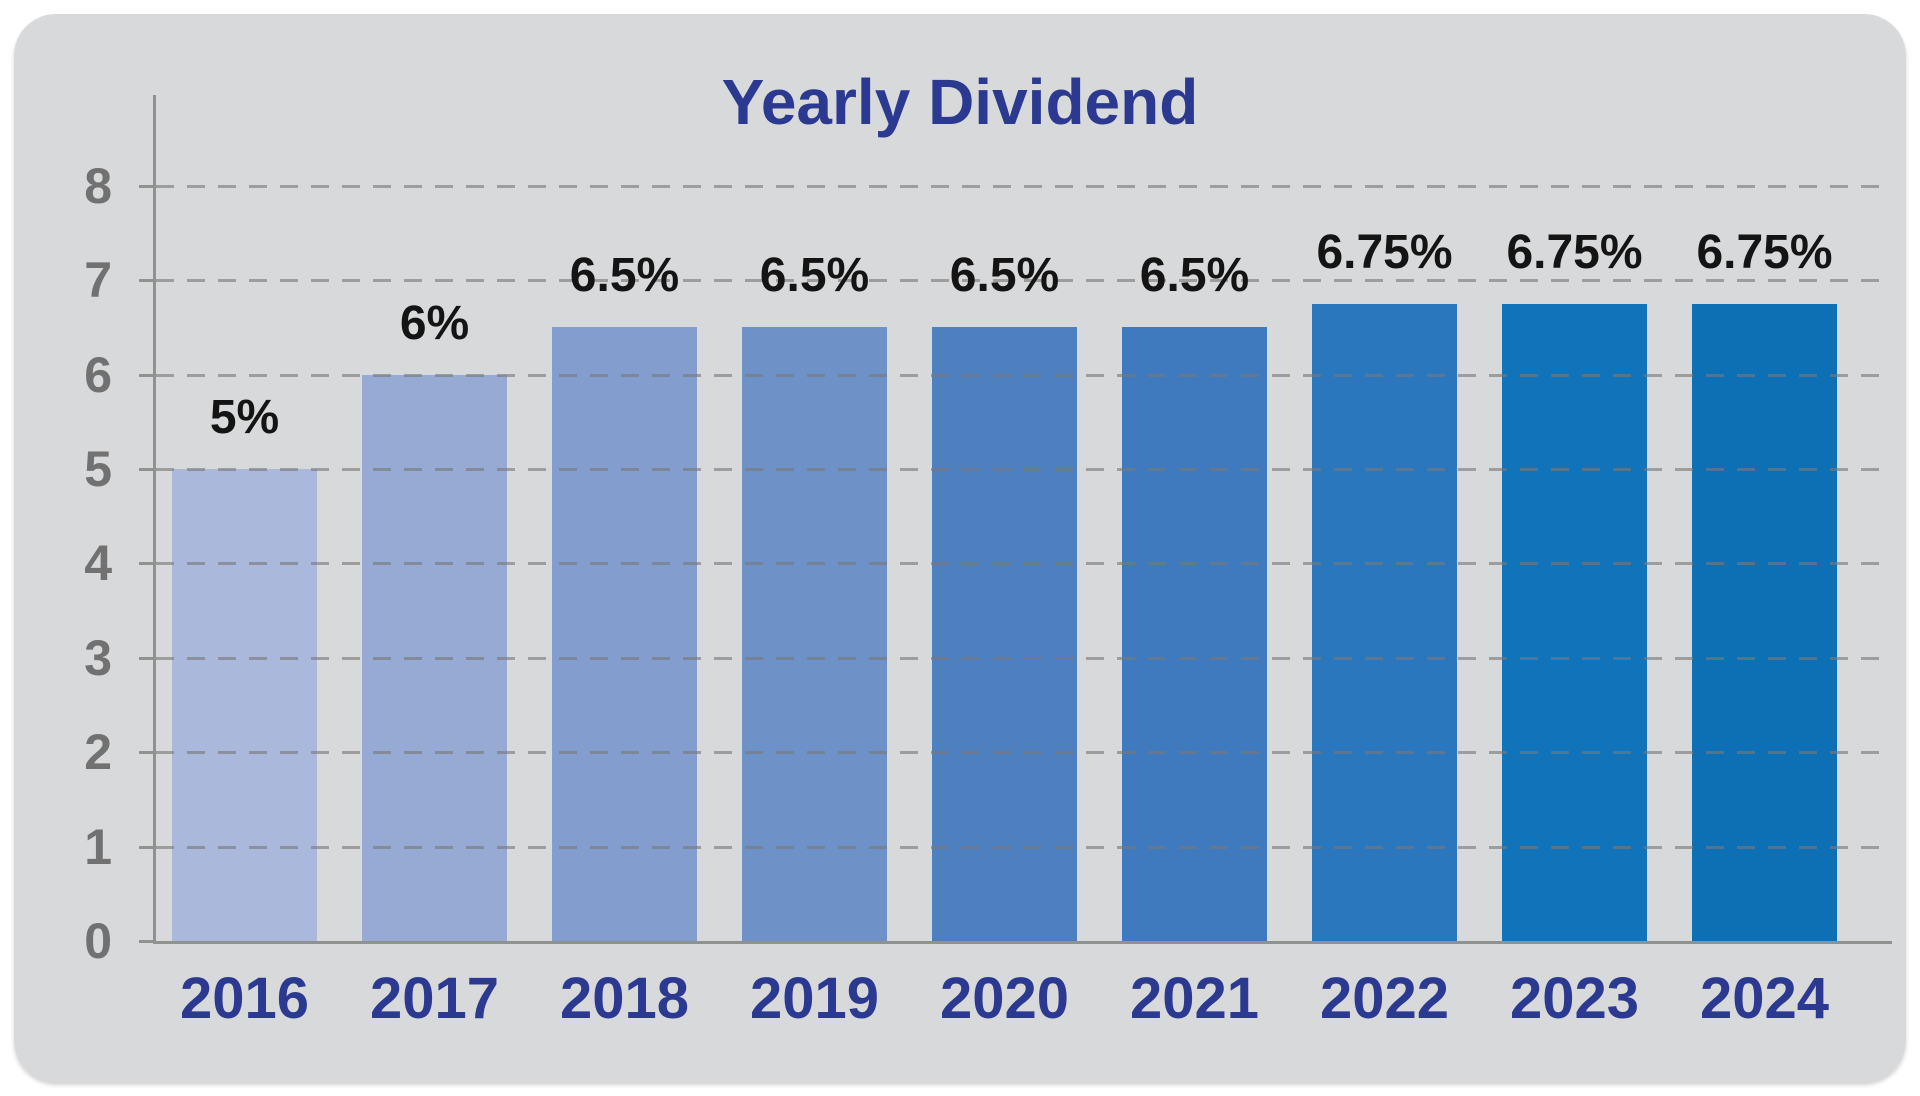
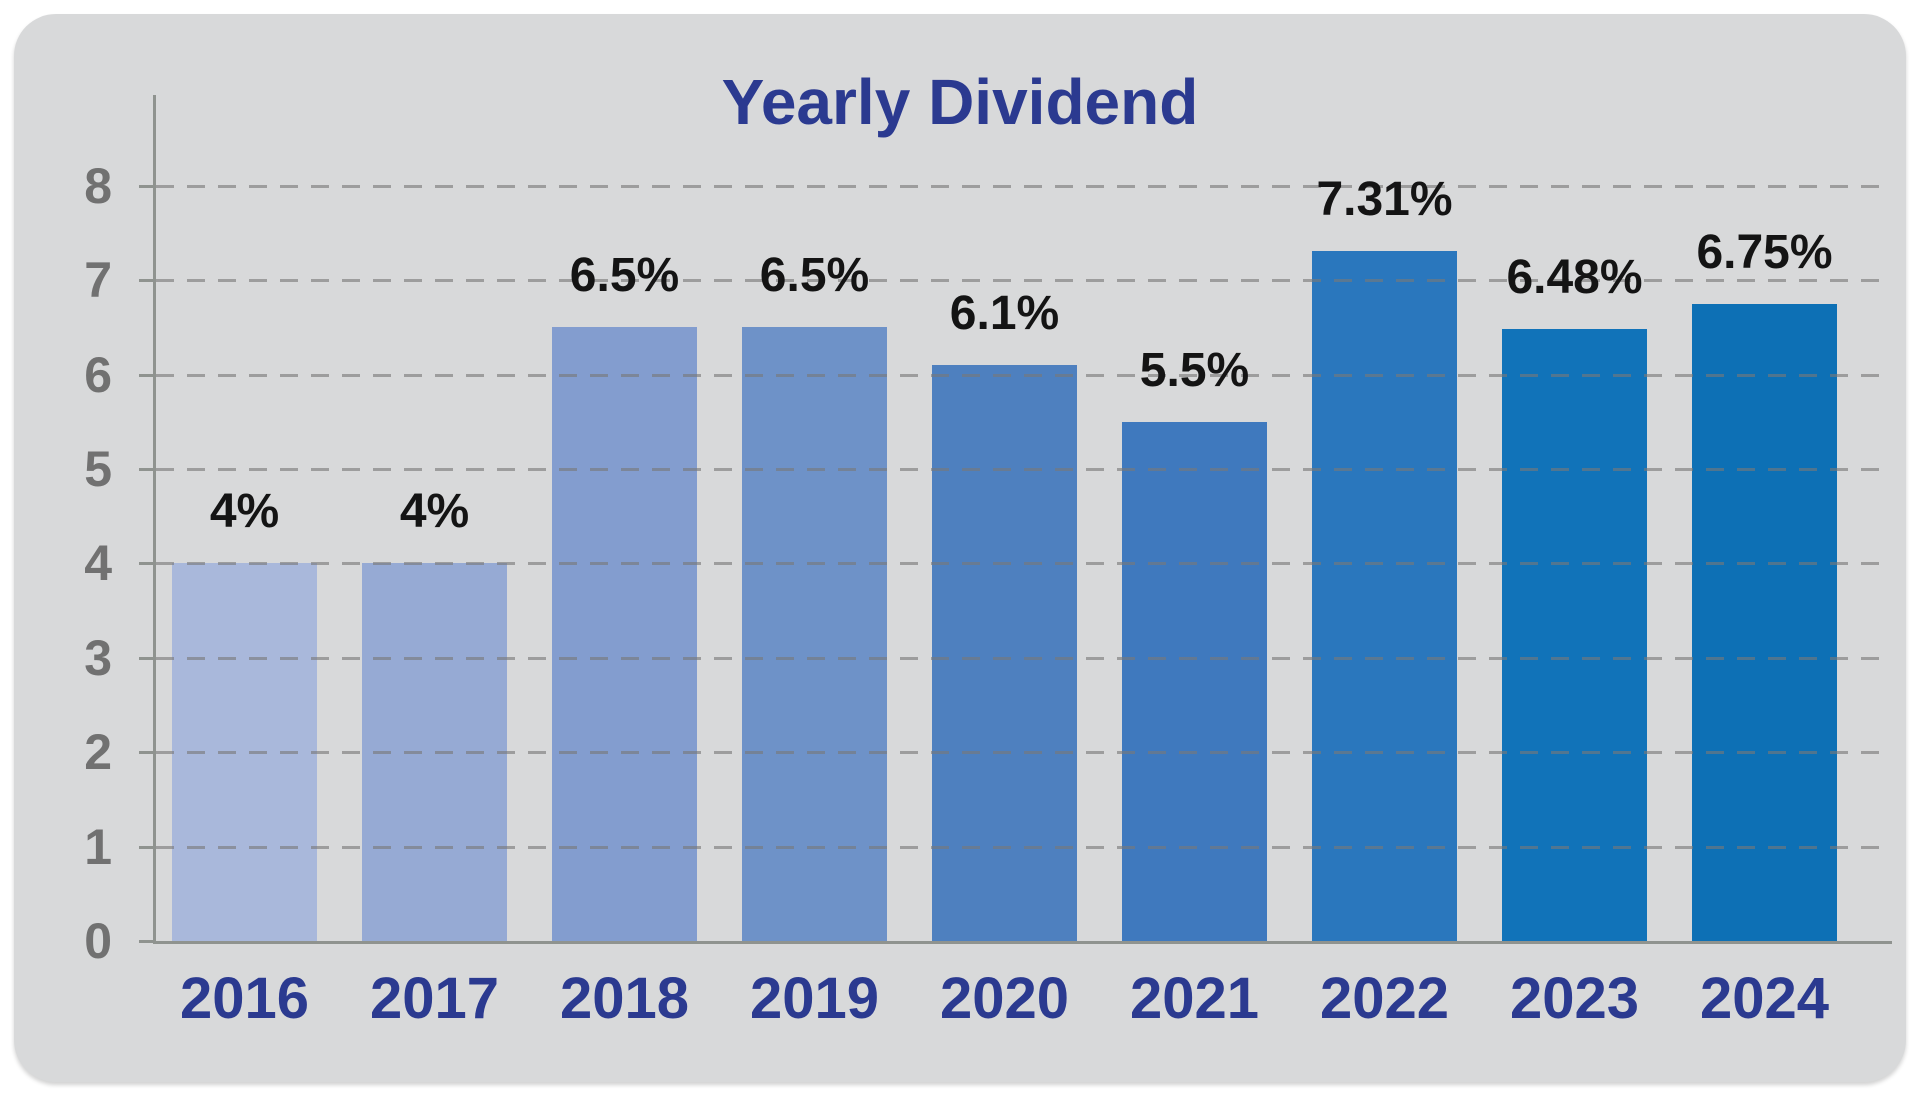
2016: 5% -> 4%
2017: 6% -> 4%
2020: 6.5% -> 6.1%
2021: 6.5% -> 5.5%
2022: 6.75% -> 7.31%
2023: 6.75% -> 6.48%
